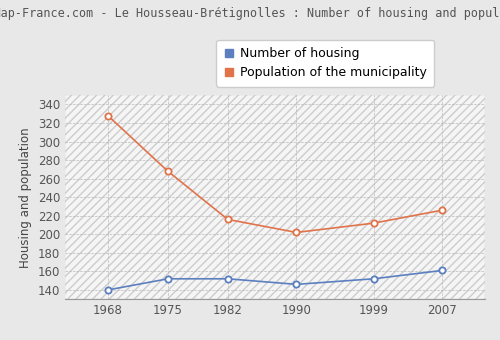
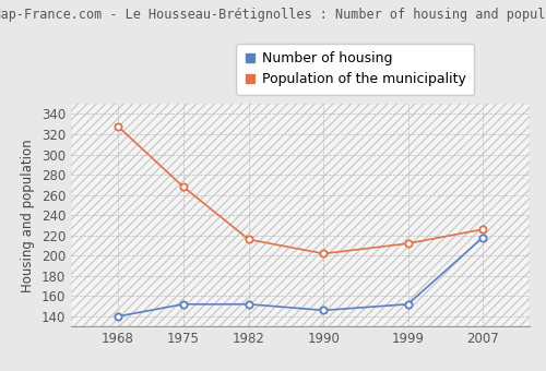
Number of housing/2007: 161 -> 218
